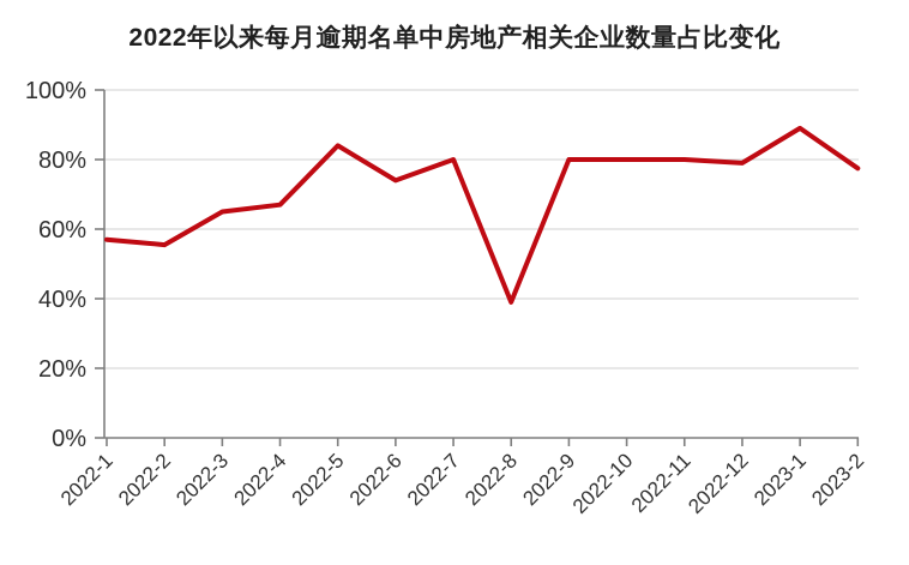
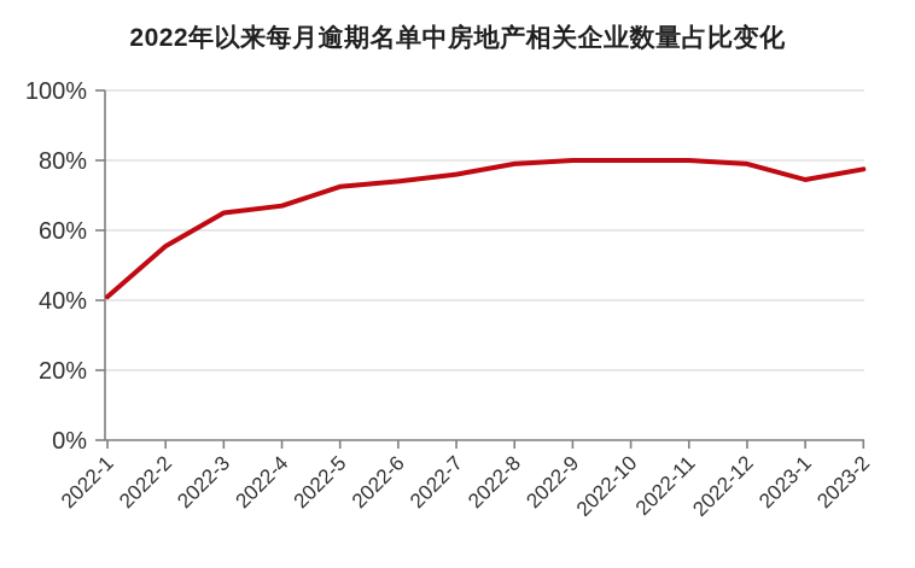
2022-1: 57% -> 41%
2022-5: 84% -> 72%
2022-7: 80% -> 76%
2022-8: 39% -> 79%
2023-1: 89% -> 74%
